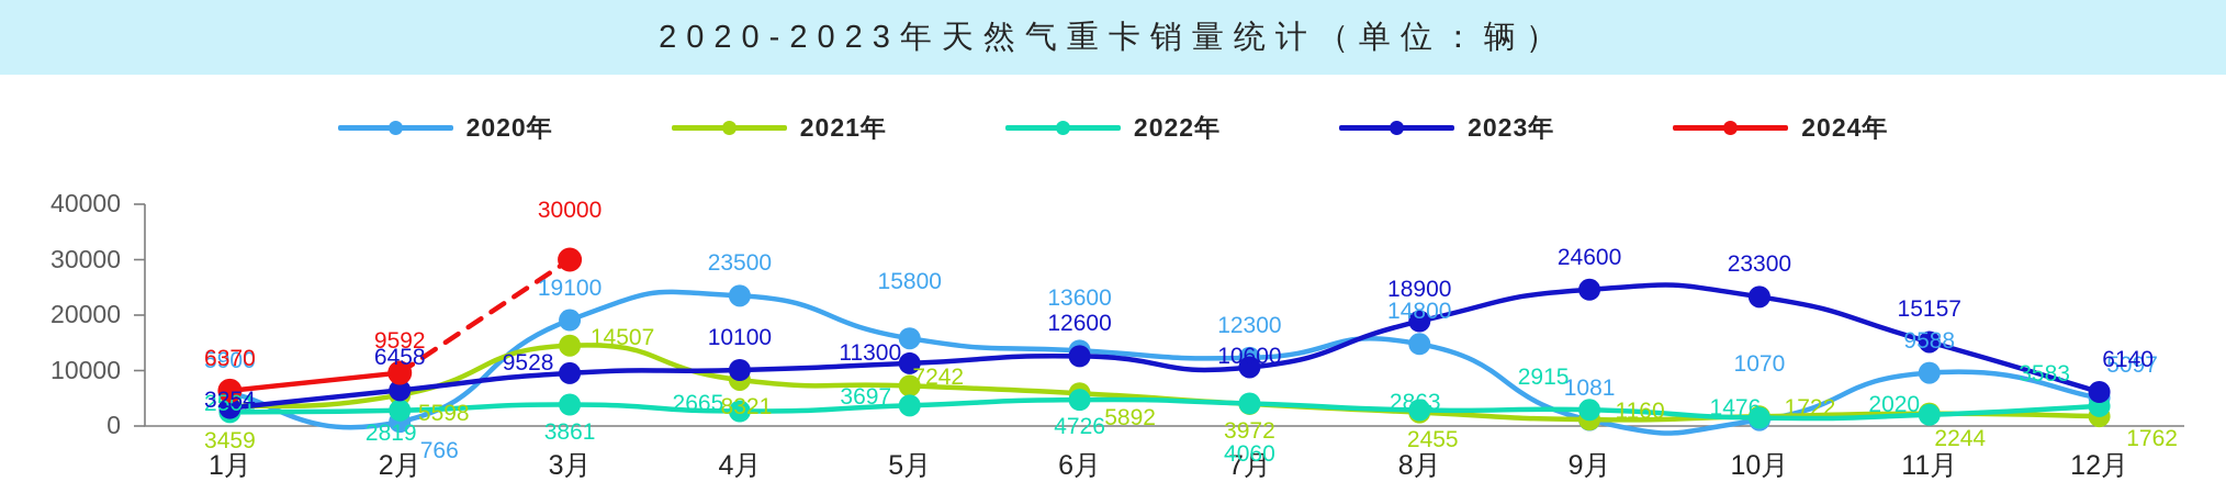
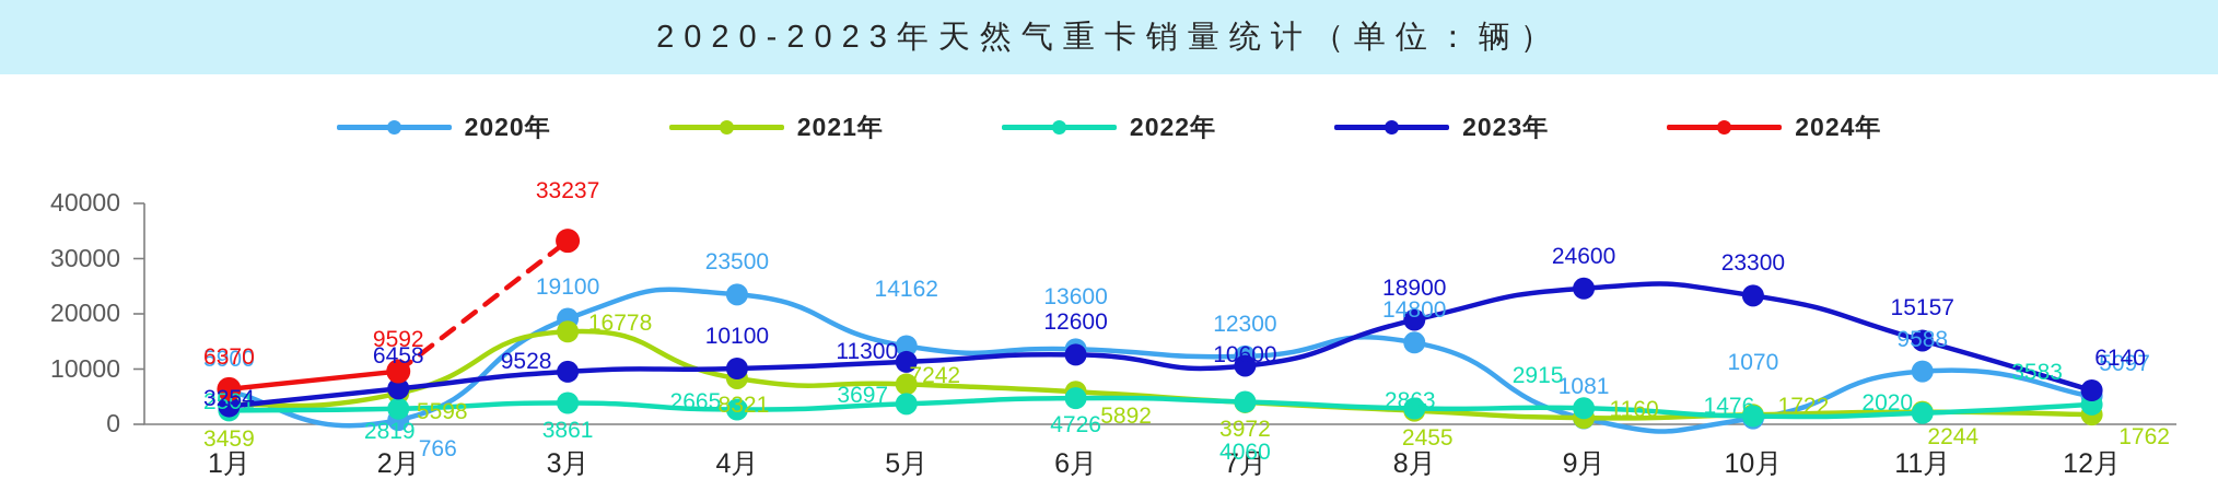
2021年/3月: 14507 -> 16778
2024年/3月: 30000 -> 33237
2020年/5月: 15800 -> 14162
